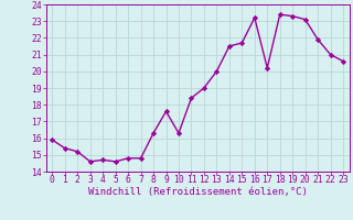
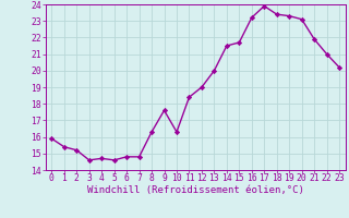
17: 20.2 -> 23.9
23: 20.6 -> 20.2
